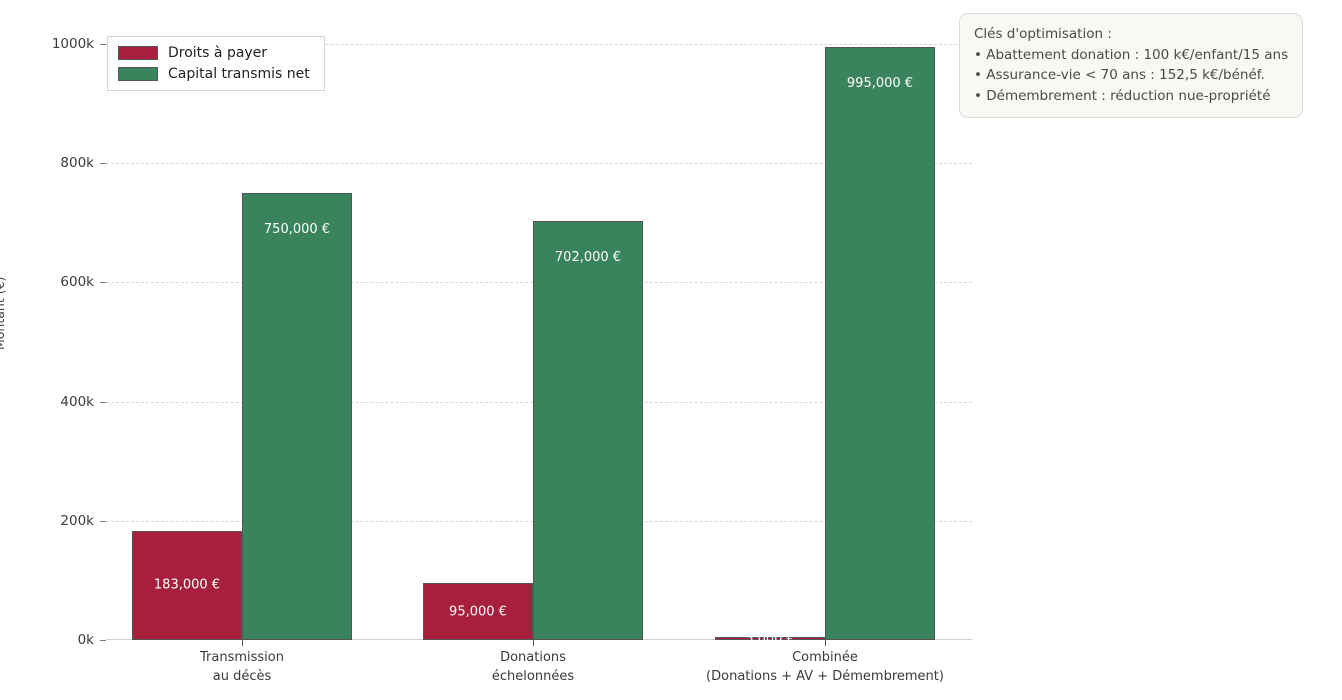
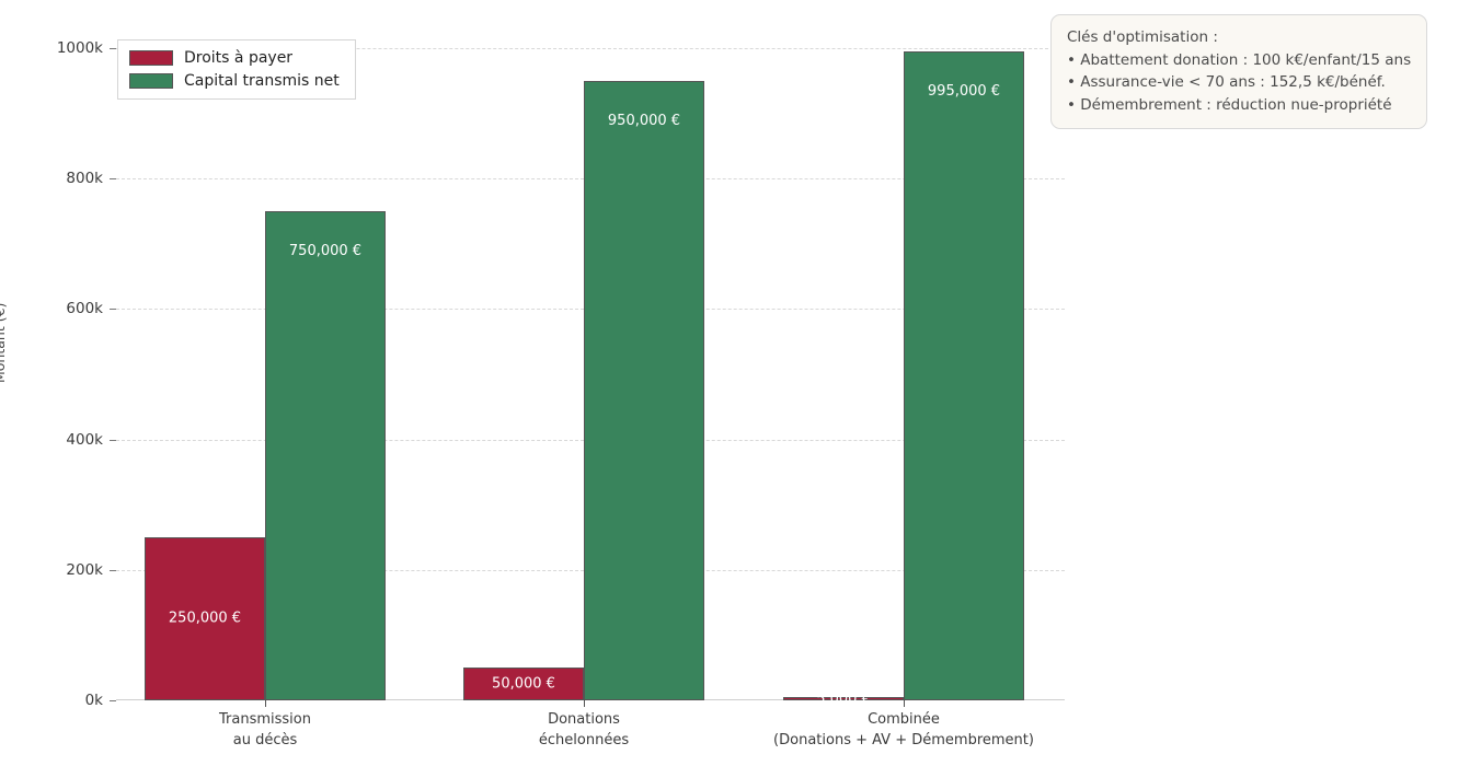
Droits à payer/Transmission au décès: 183,000 -> 250,000
Droits à payer/Donations échelonnées: 95,000 -> 50,000
Capital transmis net/Donations échelonnées: 702,000 -> 950,000
